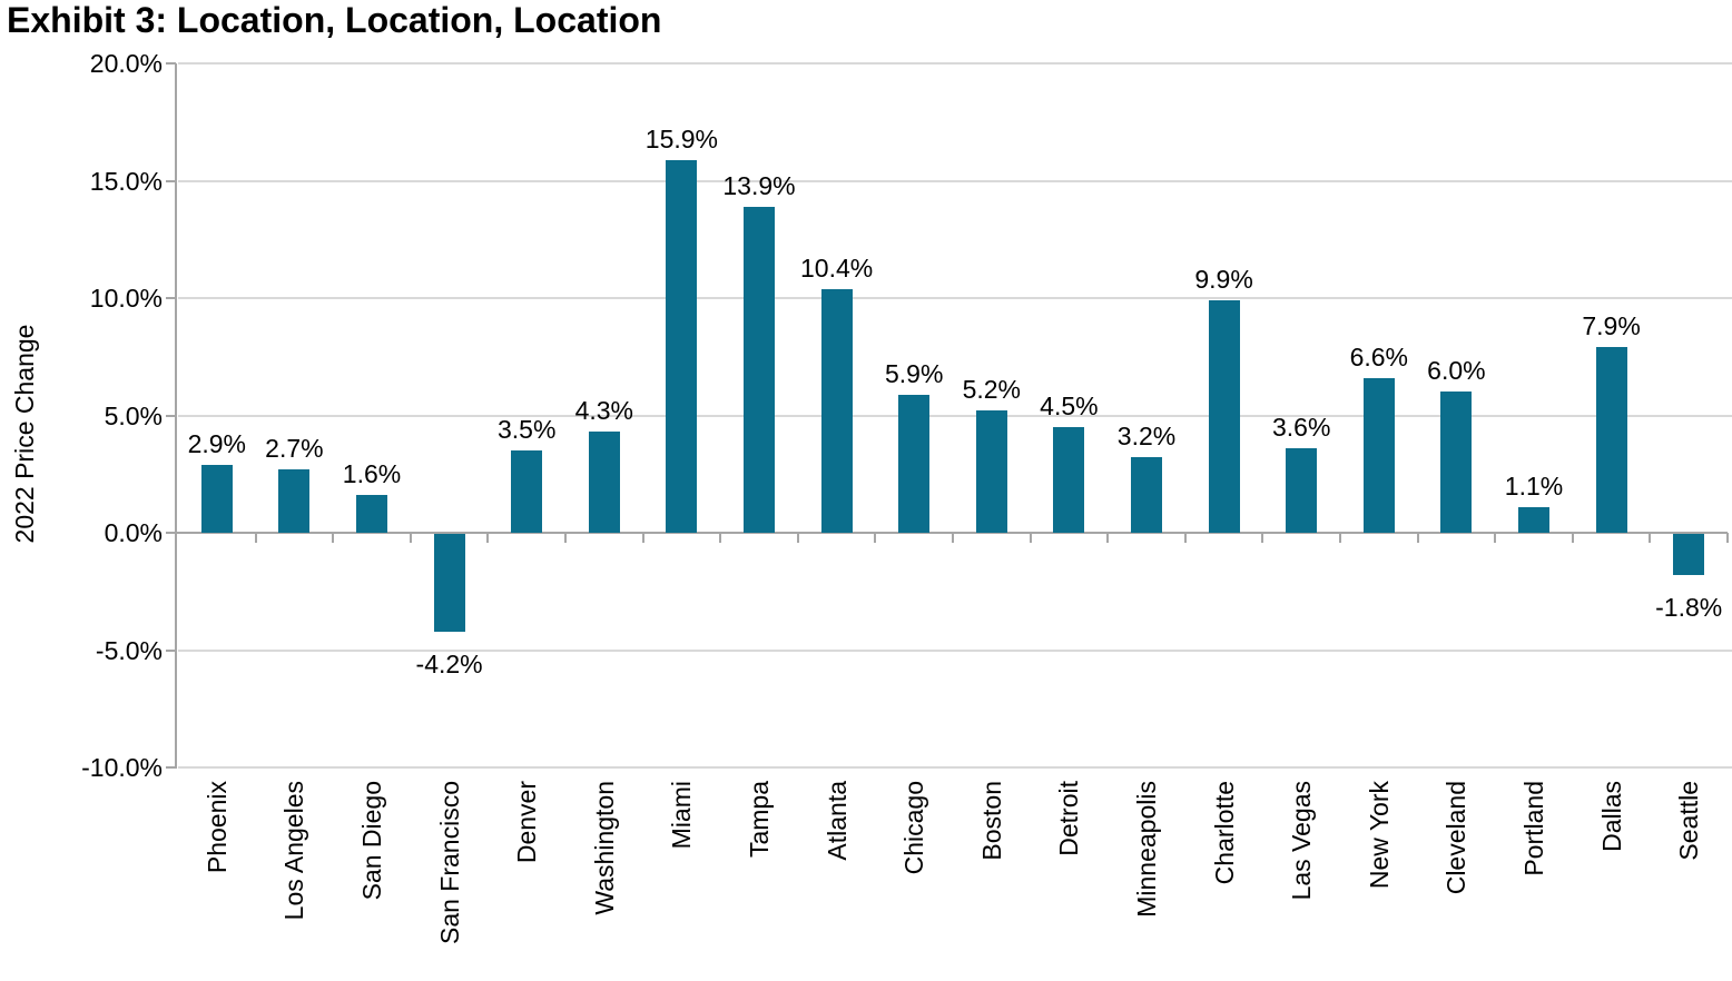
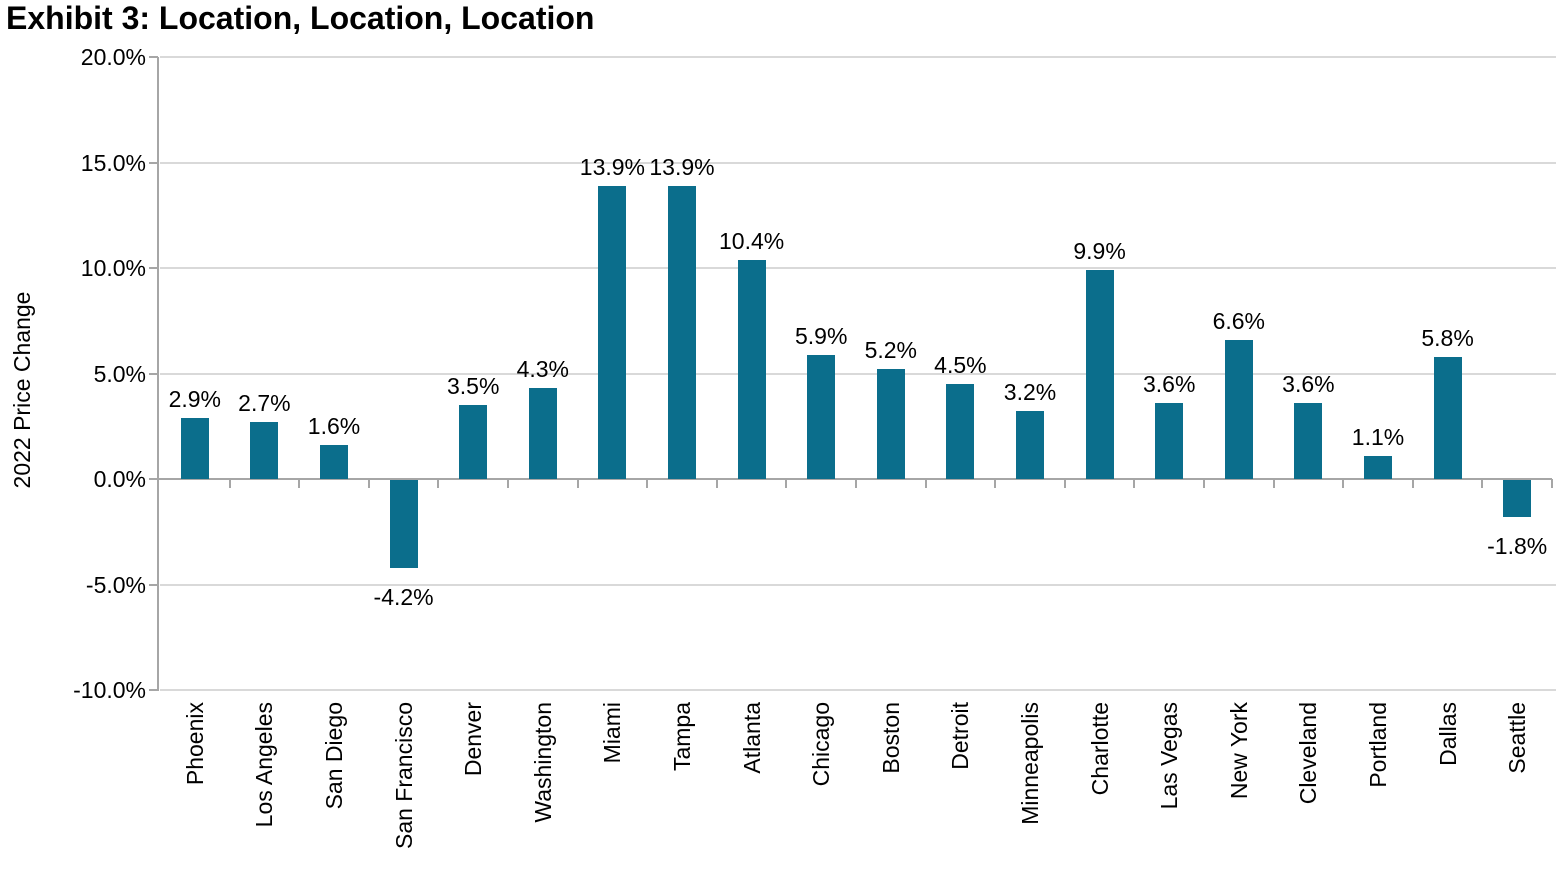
Miami: 15.9% -> 13.9%
Cleveland: 6.0% -> 3.6%
Dallas: 7.9% -> 5.8%
